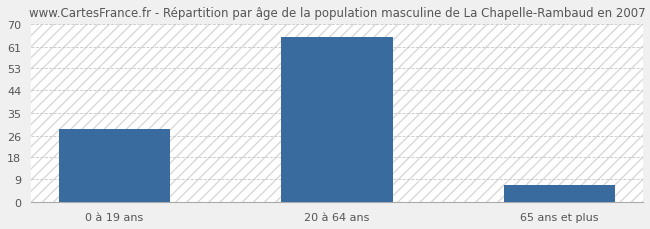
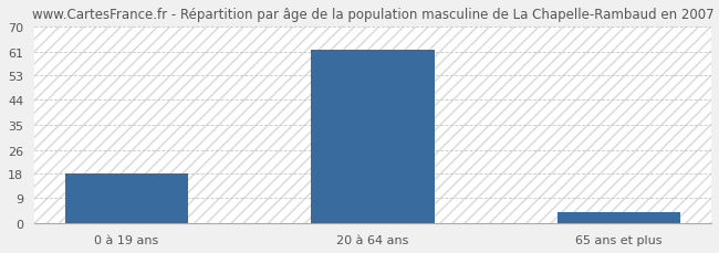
0 à 19 ans: 29 -> 18
20 à 64 ans: 65 -> 62
65 ans et plus: 7 -> 4
